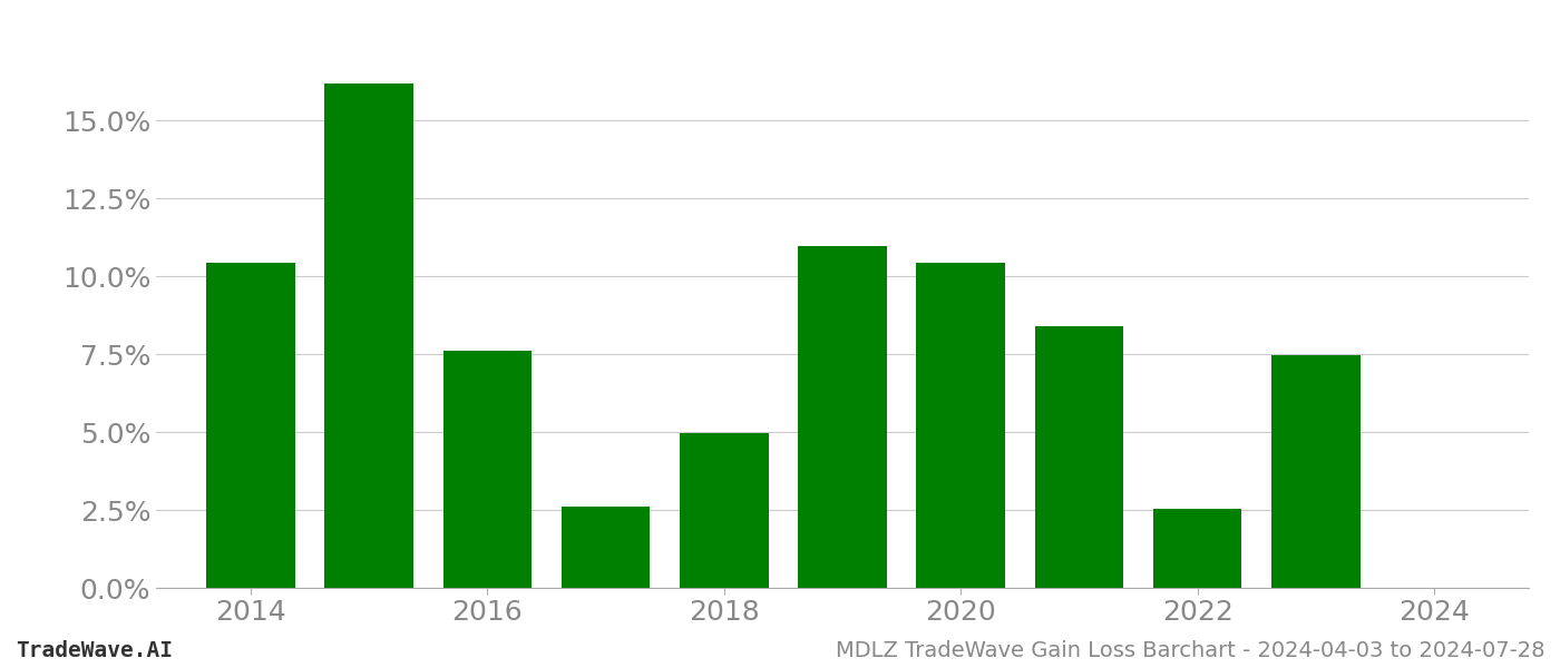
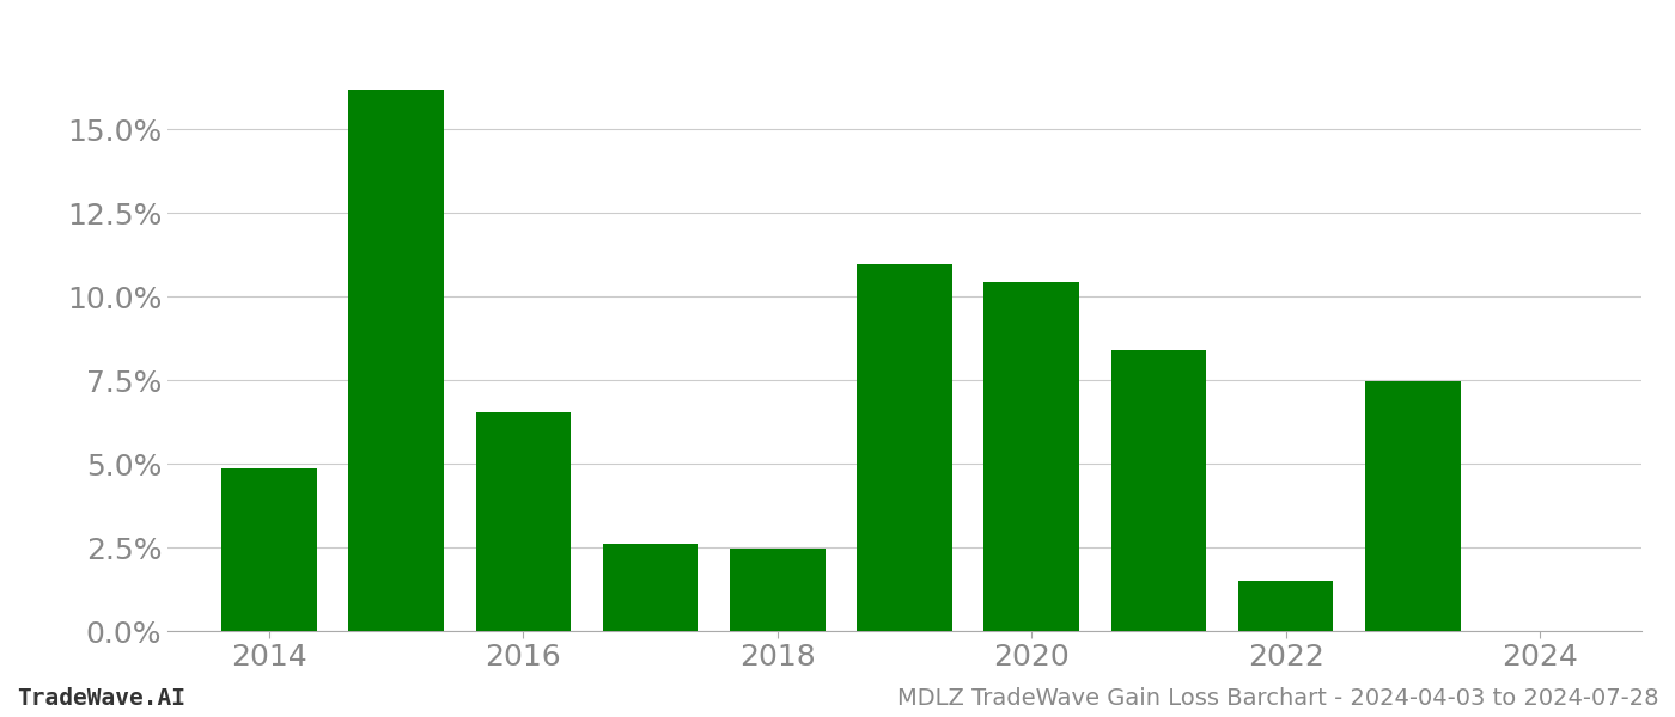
2014: 10.42% -> 4.85%
2016: 7.62% -> 6.55%
2018: 4.98% -> 2.45%
2022: 2.52% -> 1.50%
